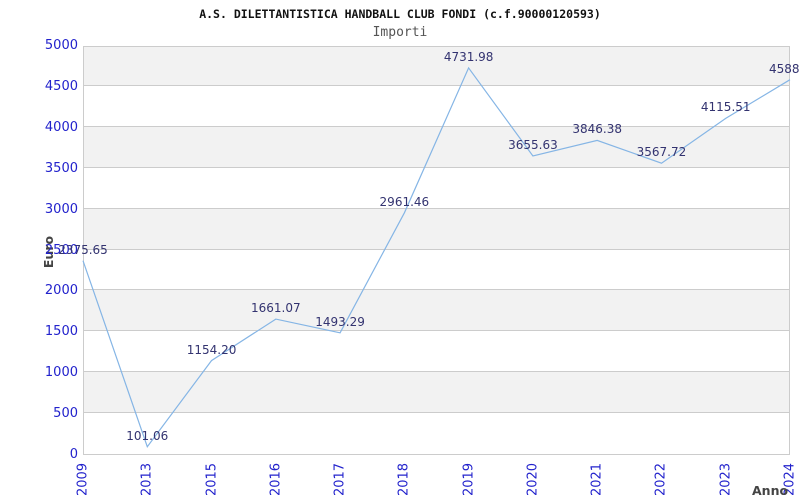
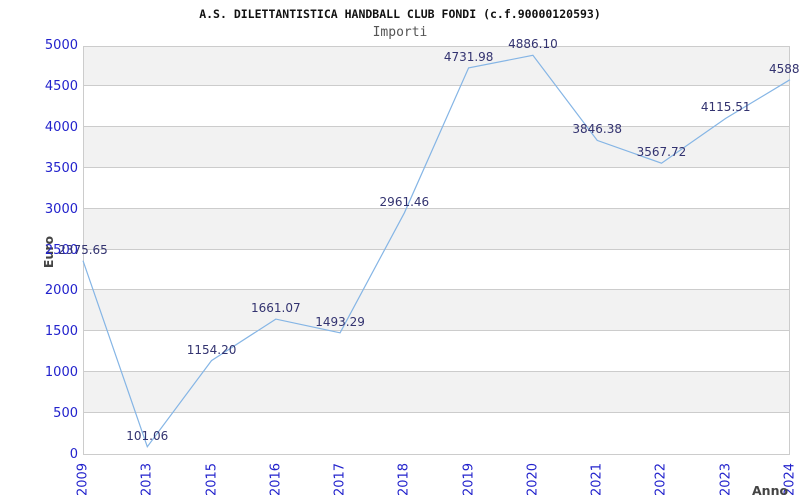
2020: 3655.63 -> 4886.10
